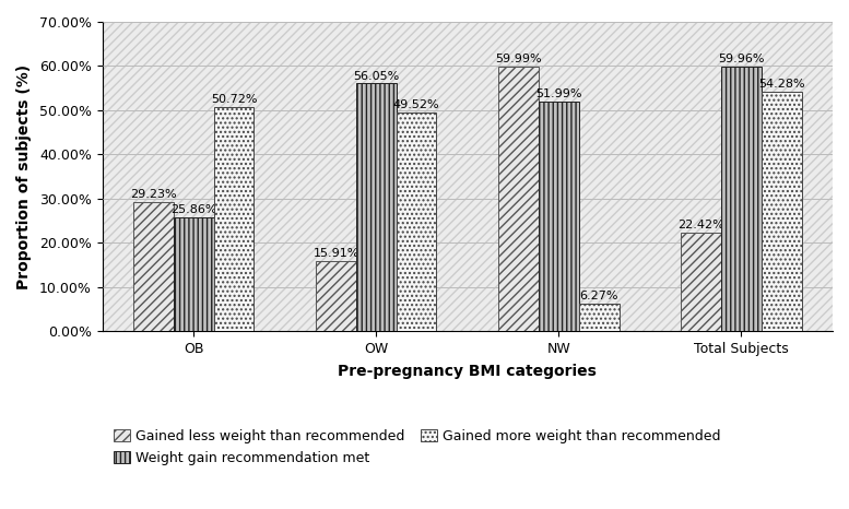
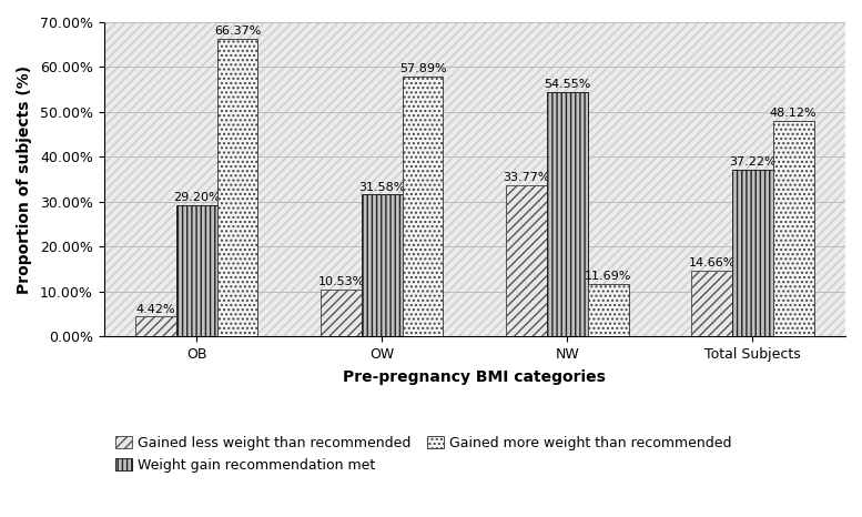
Gained less weight than recommended/OB: 29.23% -> 4.42%
Weight gain recommendation met/OB: 25.86% -> 29.20%
Gained more weight than recommended/OB: 50.72% -> 66.37%
Gained less weight than recommended/OW: 15.91% -> 10.53%
Weight gain recommendation met/OW: 56.05% -> 31.58%
Gained more weight than recommended/OW: 49.52% -> 57.89%
Gained less weight than recommended/NW: 59.99% -> 33.77%
Weight gain recommendation met/NW: 51.99% -> 54.55%
Gained more weight than recommended/NW: 6.27% -> 11.69%
Gained less weight than recommended/Total Subjects: 22.42% -> 14.66%
Weight gain recommendation met/Total Subjects: 59.96% -> 37.22%
Gained more weight than recommended/Total Subjects: 54.28% -> 48.12%
